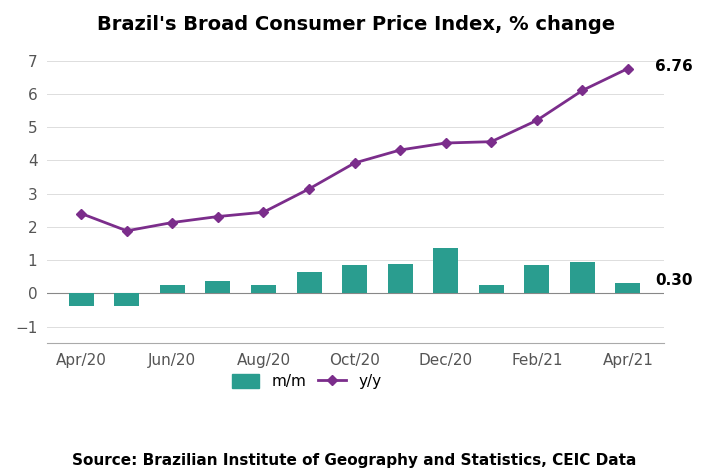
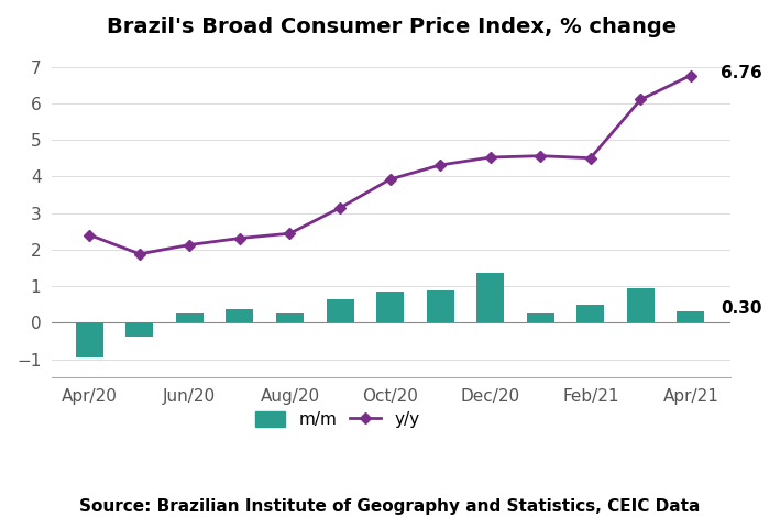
m/m/Apr/20: -0.38 -> -0.95
m/m/Feb/21: 0.86 -> 0.50
y/y/Feb/21: 5.20 -> 4.50
